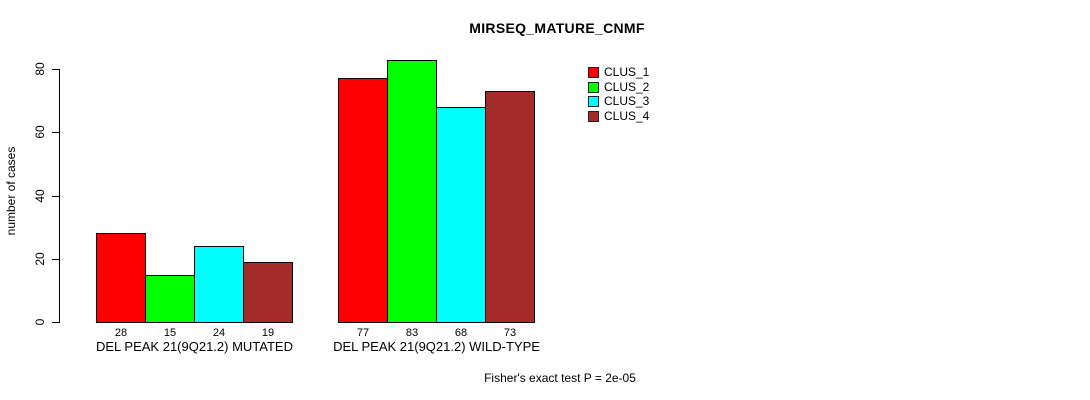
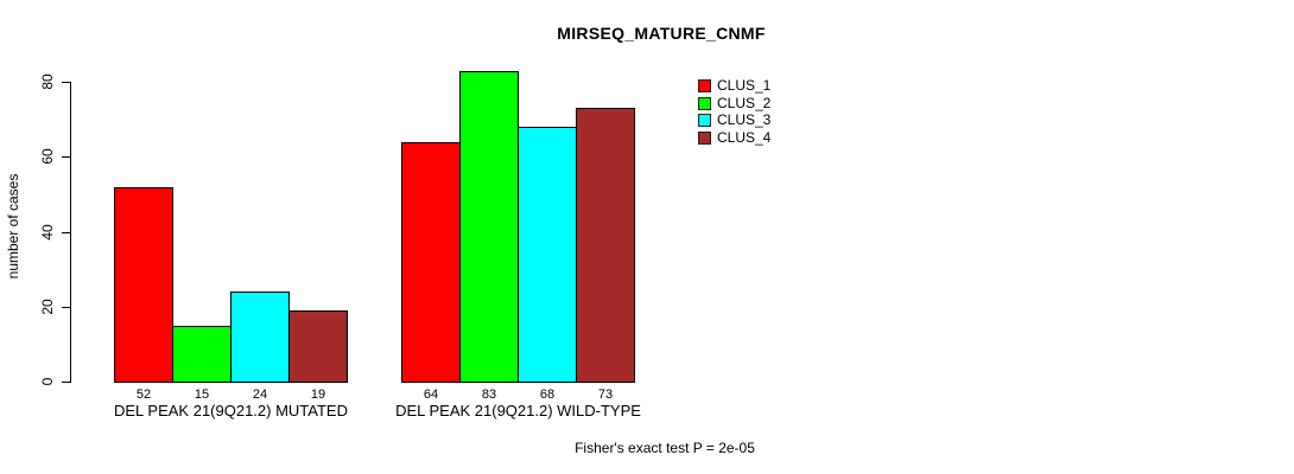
CLUS_1/DEL PEAK 21(9Q21.2) MUTATED: 28 -> 52
CLUS_1/DEL PEAK 21(9Q21.2) WILD-TYPE: 77 -> 64
